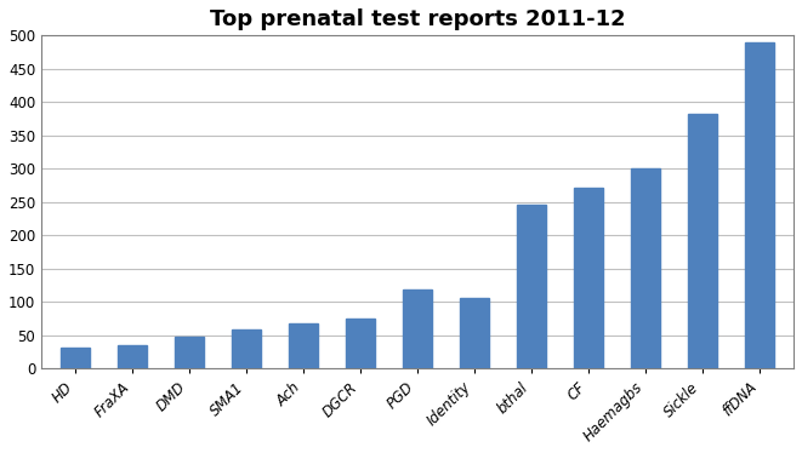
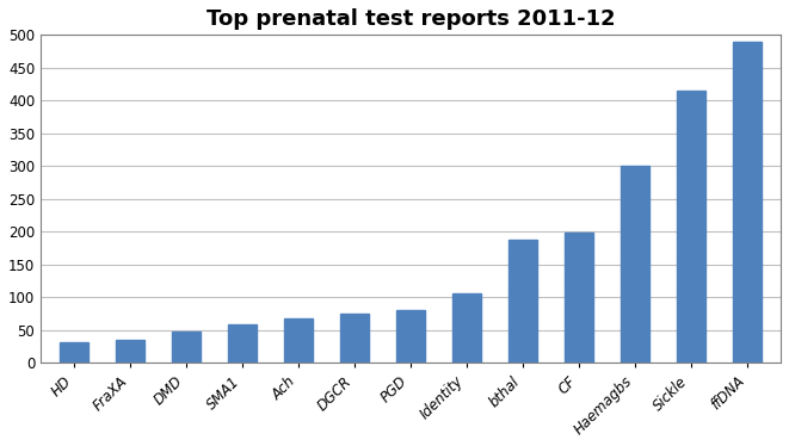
PGD: 118 -> 80
bthal: 246 -> 188
CF: 272 -> 198
Sickle: 382 -> 415
